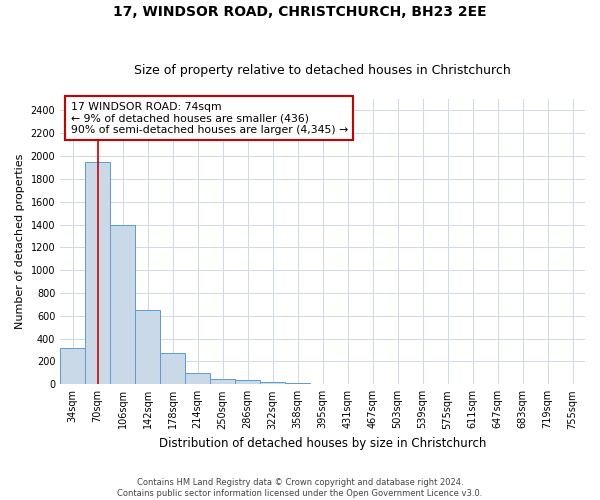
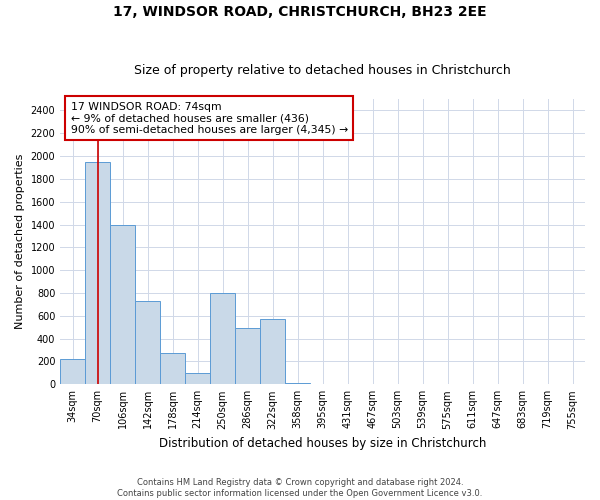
34sqm: 320 -> 220
142sqm: 650 -> 730
250sqm: 40 -> 800
286sqm: 40 -> 490
322sqm: 20 -> 570
